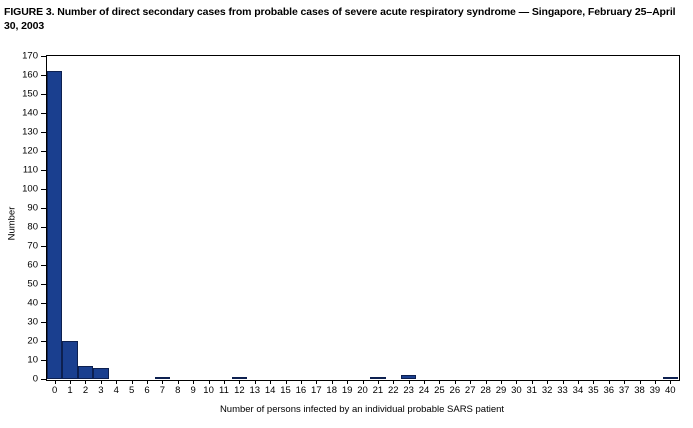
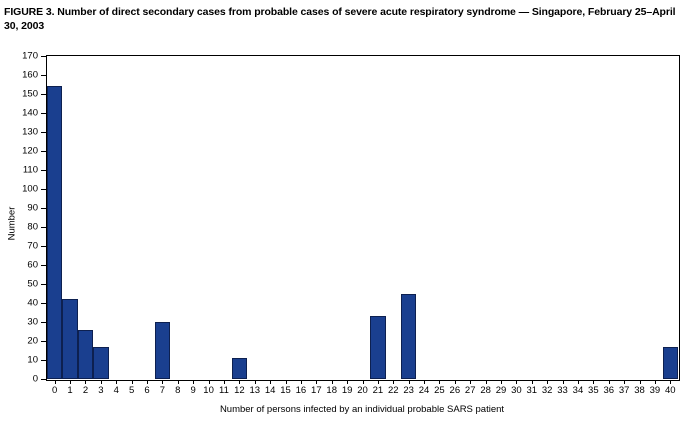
0: 162 -> 154
1: 20 -> 42
2: 7 -> 26
3: 6 -> 17
7: 1 -> 30
12: 1 -> 11
21: 1 -> 33
23: 2 -> 45
40: 1 -> 17
